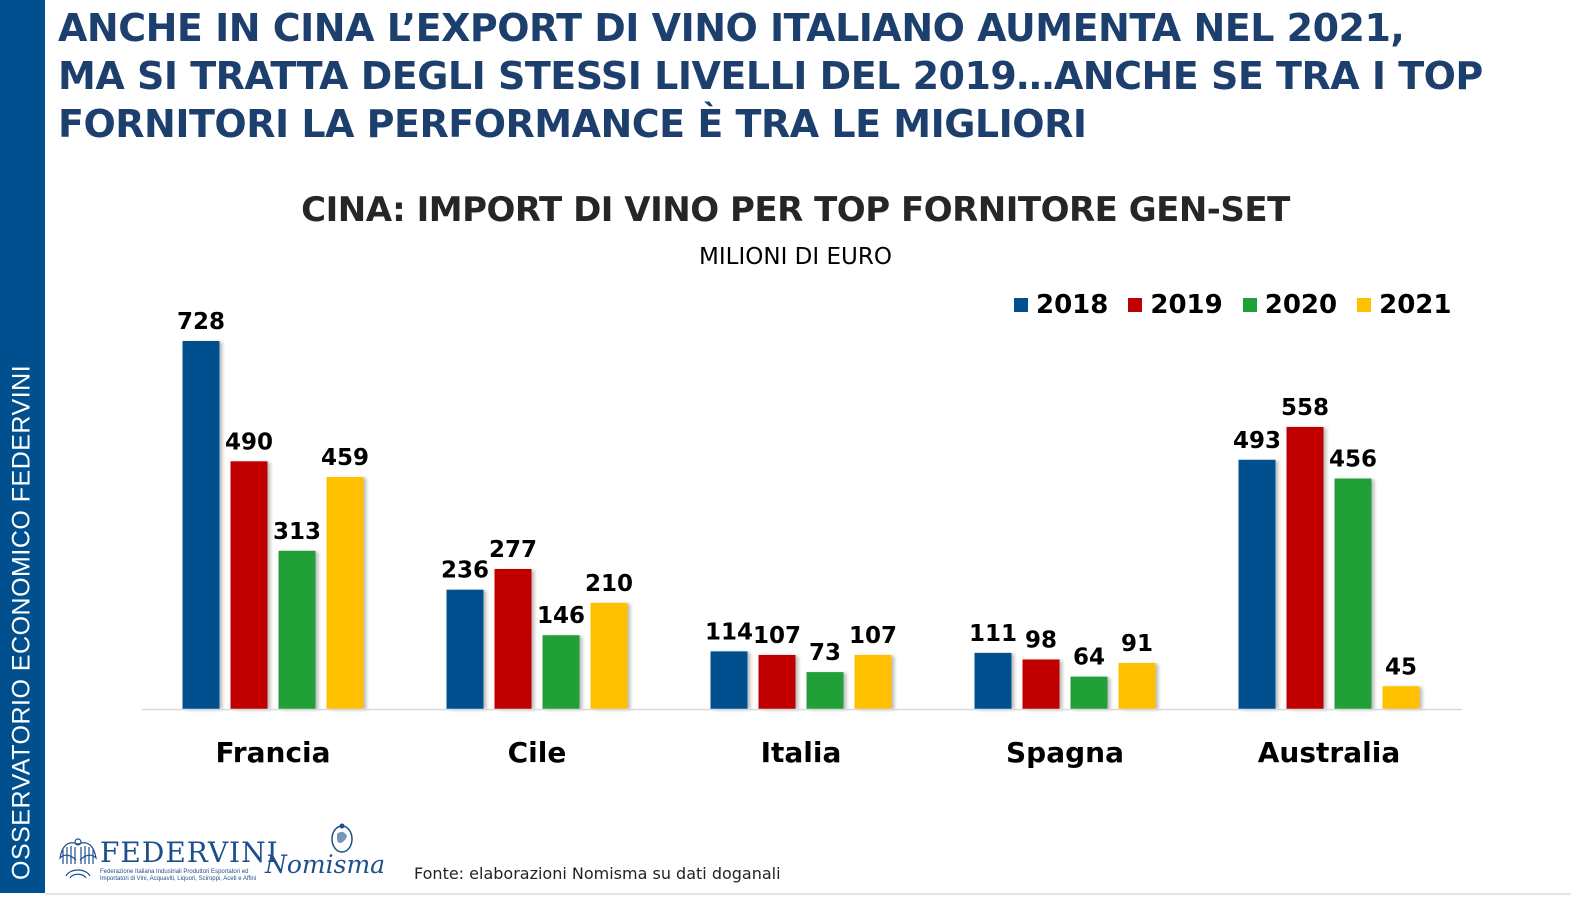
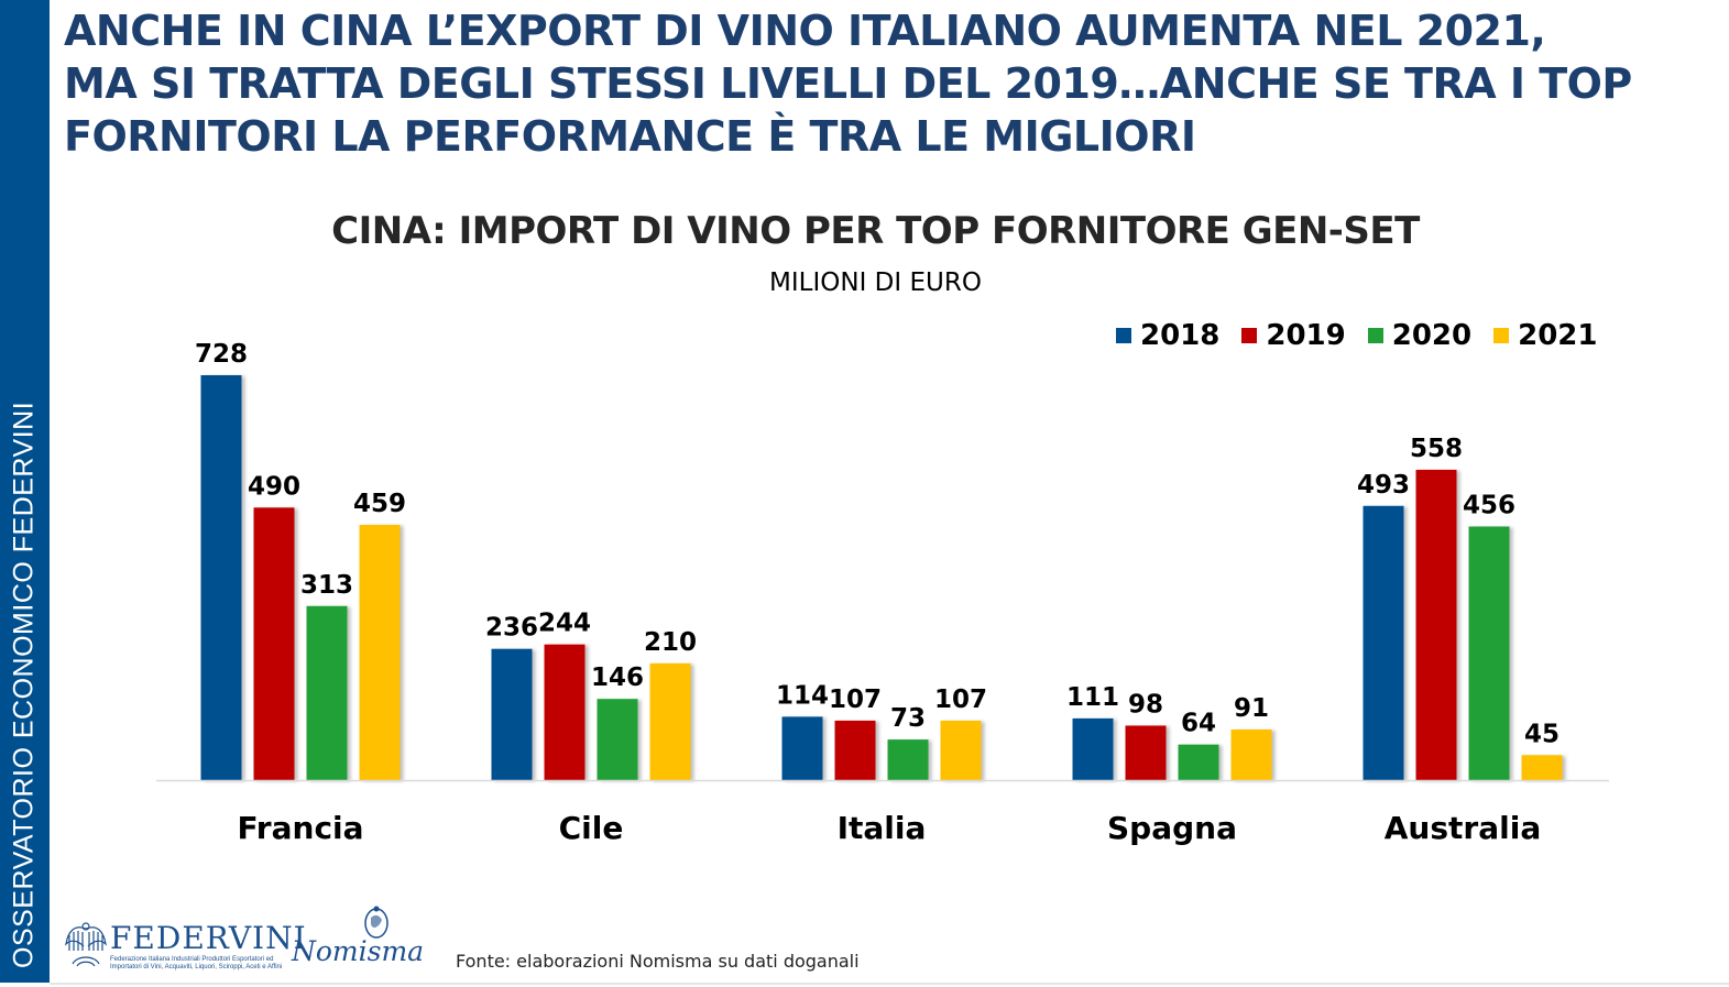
2019/Cile: 277 -> 244
